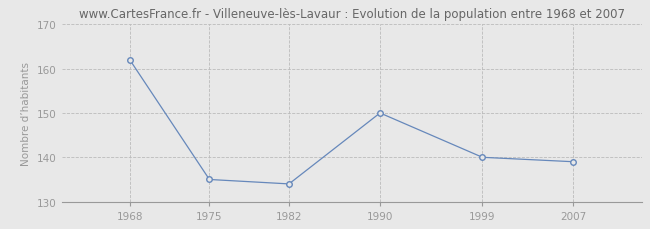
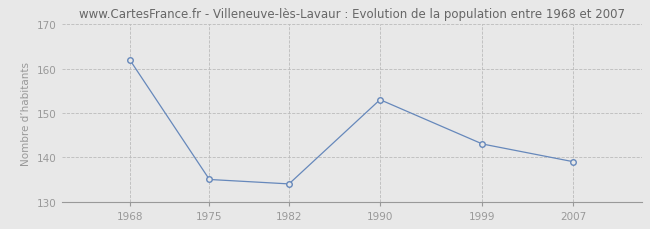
1990: 150 -> 153
1999: 140 -> 143
